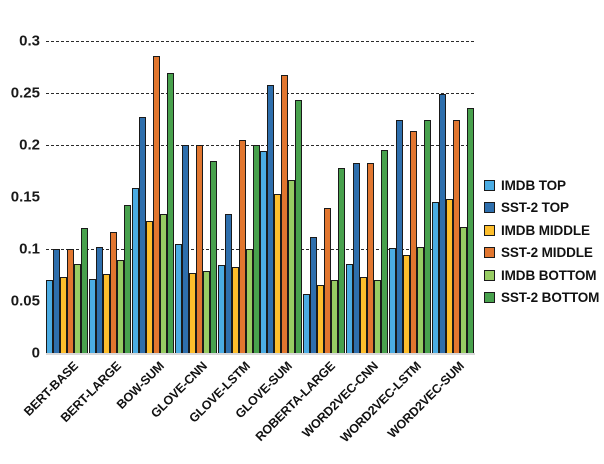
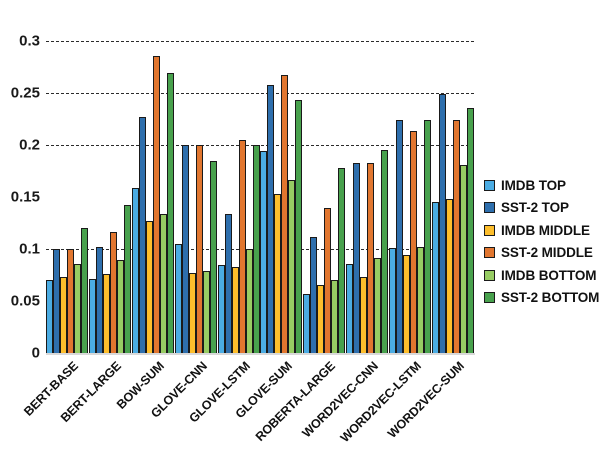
IMDB BOTTOM/WORD2VEC-CNN: 0.070 -> 0.091
IMDB BOTTOM/WORD2VEC-SUM: 0.121 -> 0.181
